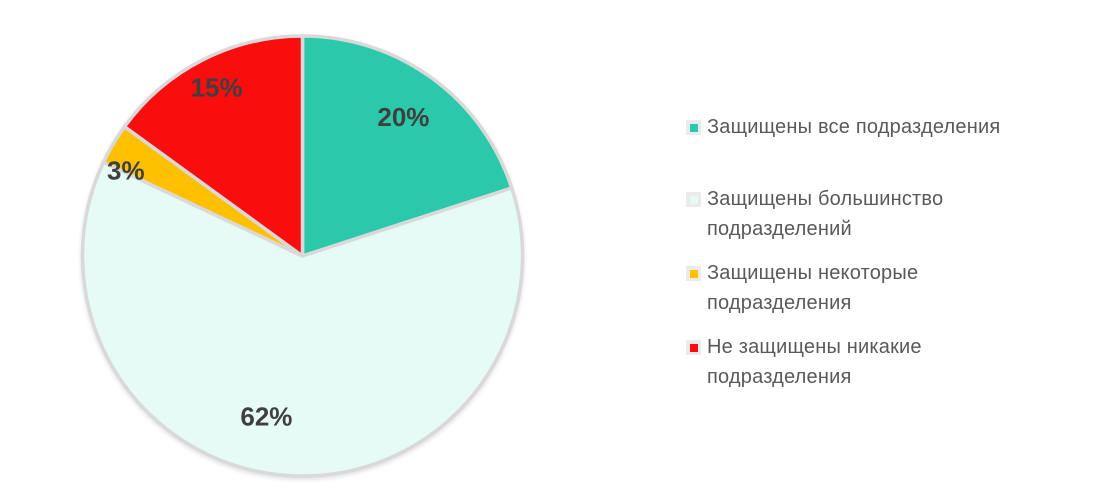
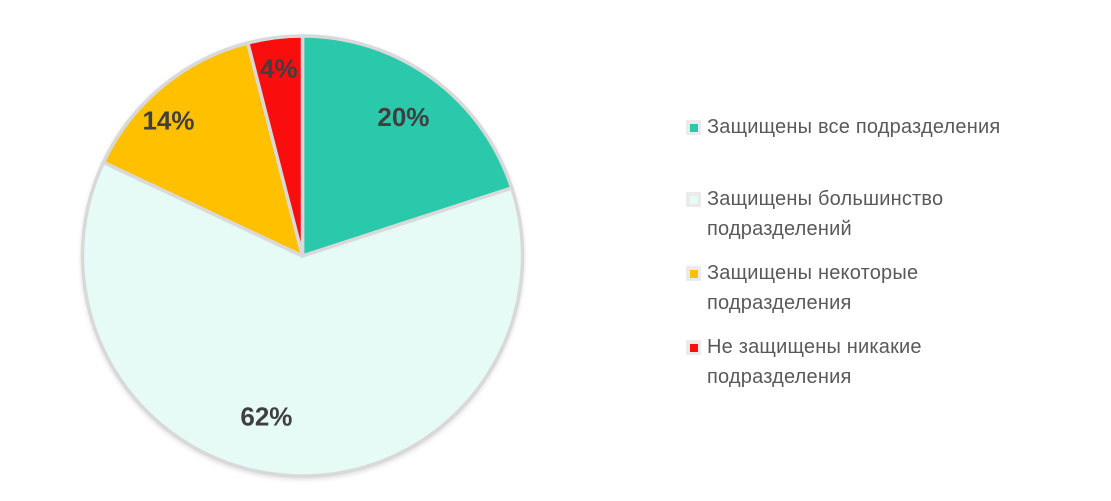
Защищены некоторые подразделения: 3% -> 14%
Не защищены никакие подразделения: 15% -> 4%
